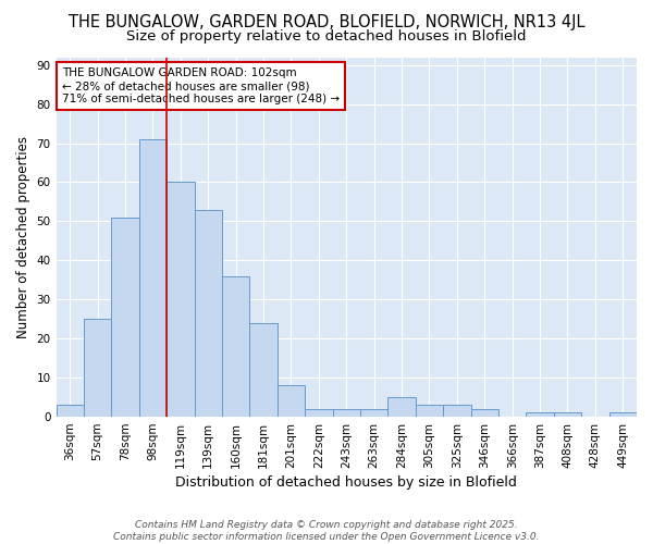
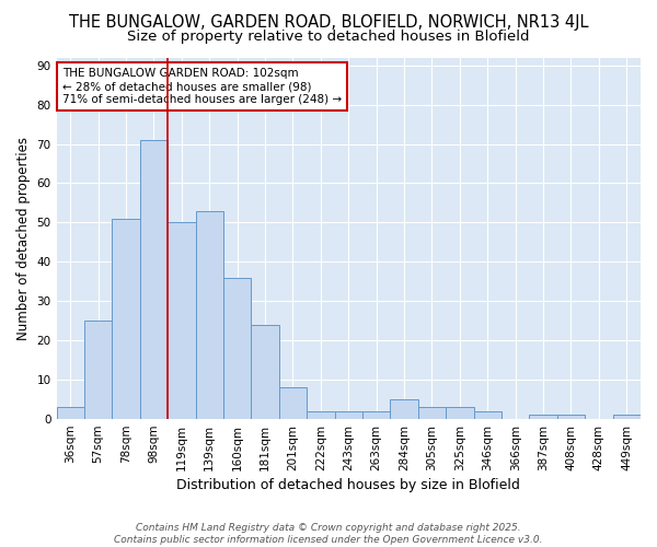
119sqm: 60 -> 50
